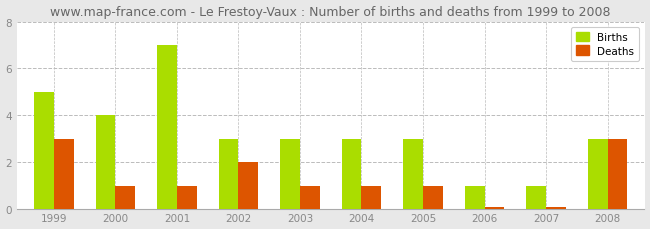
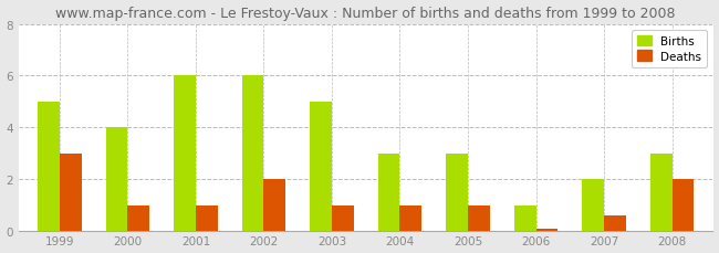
Births/2001: 7 -> 6
Births/2002: 3 -> 6
Births/2003: 3 -> 5
Births/2007: 1 -> 2
Deaths/2007: 0.08 -> 0.60
Deaths/2008: 3.00 -> 2.00
